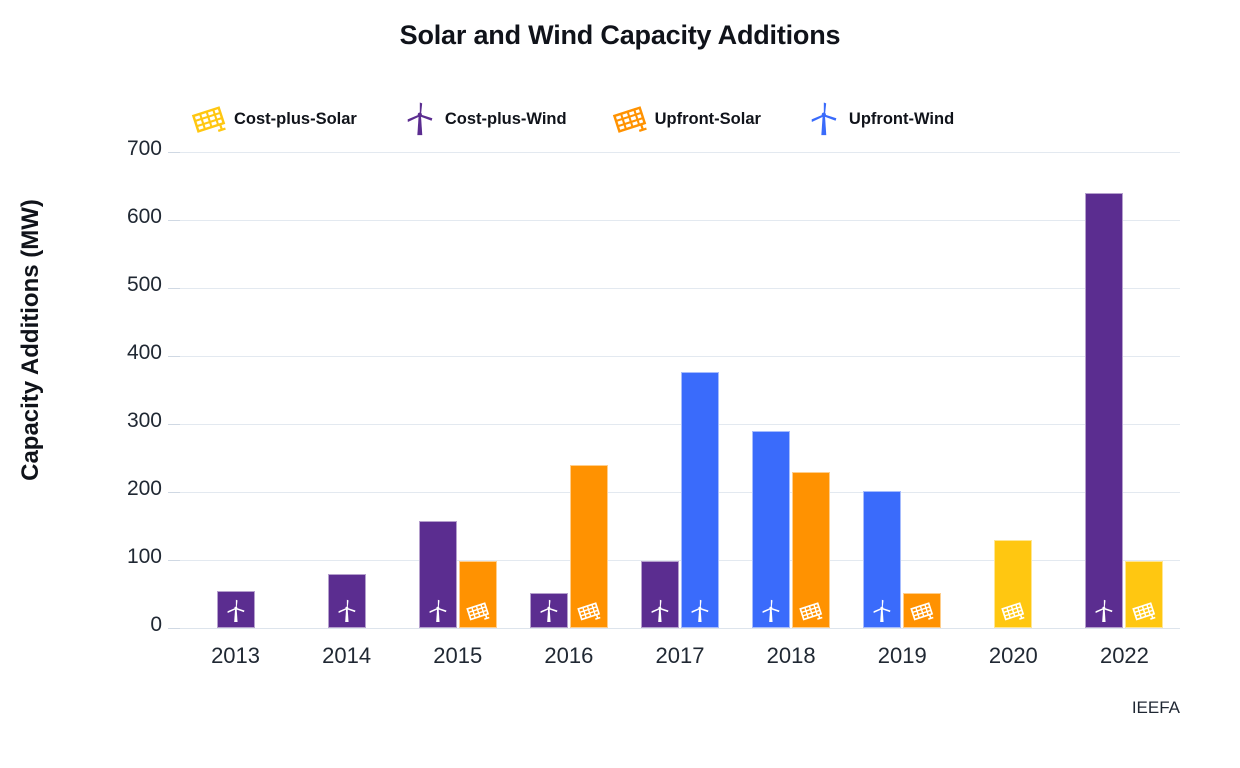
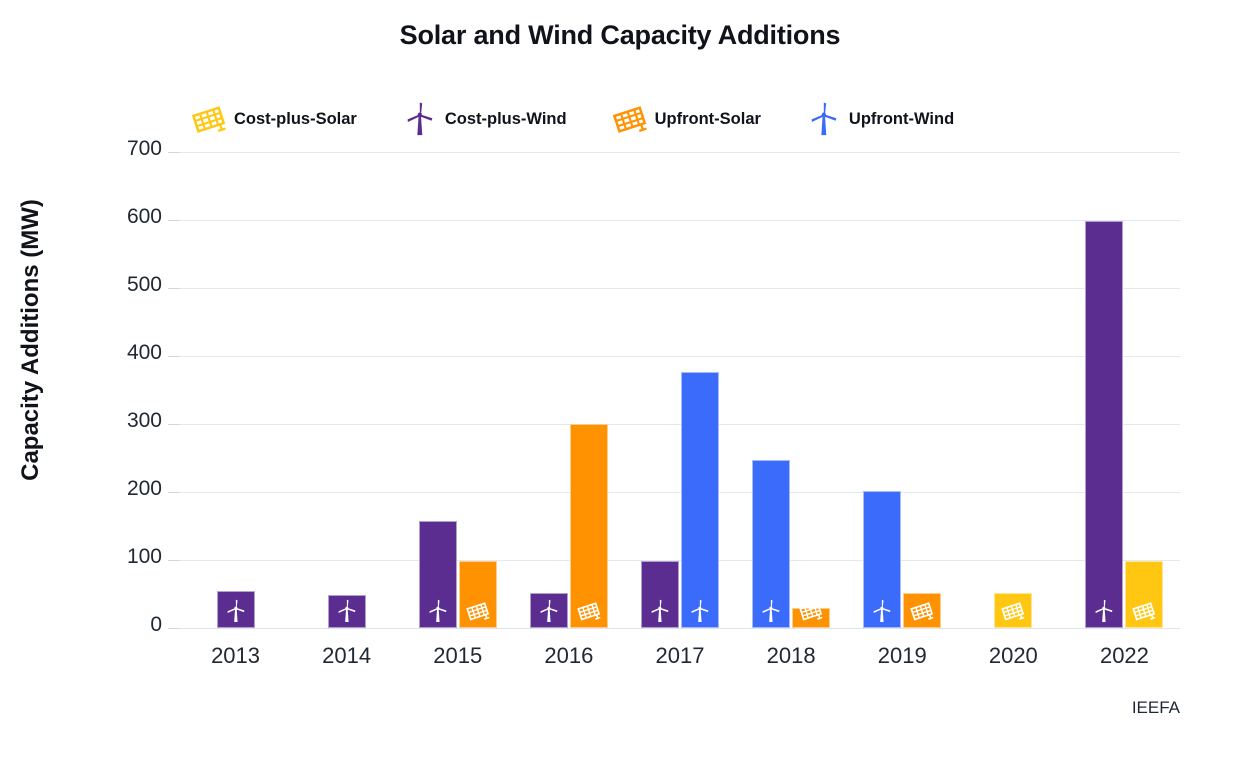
Cost-plus-Wind/2014: 80 -> 50
Upfront-Solar/2016: 240 -> 300
Upfront-Solar/2018: 230 -> 30
Upfront-Wind/2018: 290 -> 250
Cost-plus-Solar/2020: 130 -> 50
Cost-plus-Wind/2022: 640 -> 600
